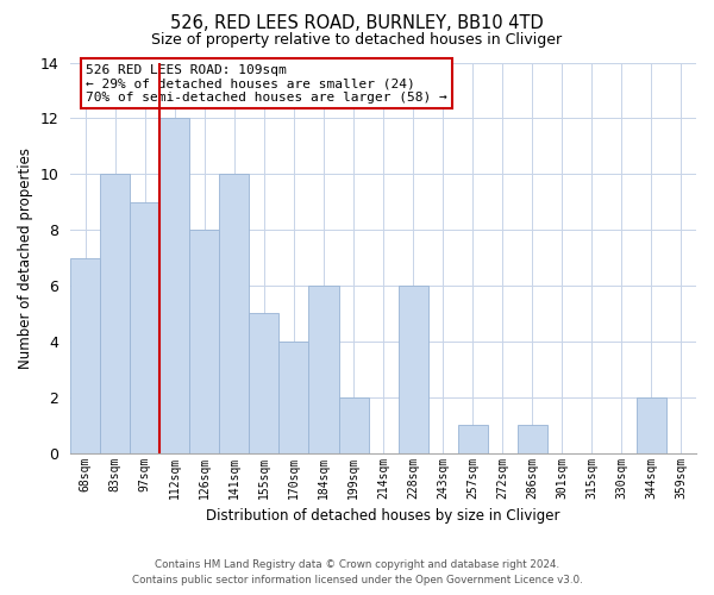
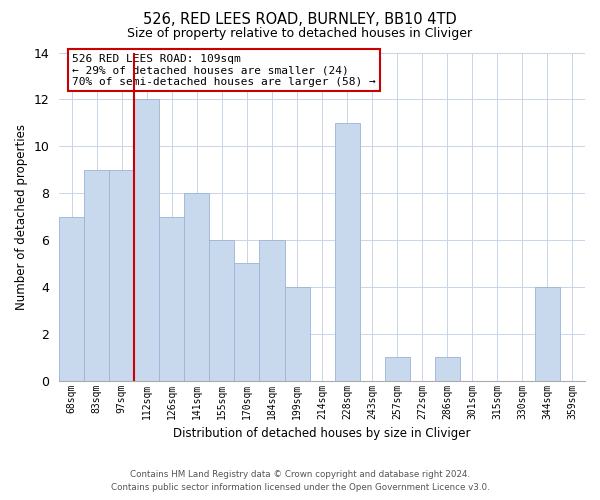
83sqm: 10 -> 9
126sqm: 8 -> 7
141sqm: 10 -> 8
155sqm: 5 -> 6
170sqm: 4 -> 5
199sqm: 2 -> 4
228sqm: 6 -> 11
344sqm: 2 -> 4
